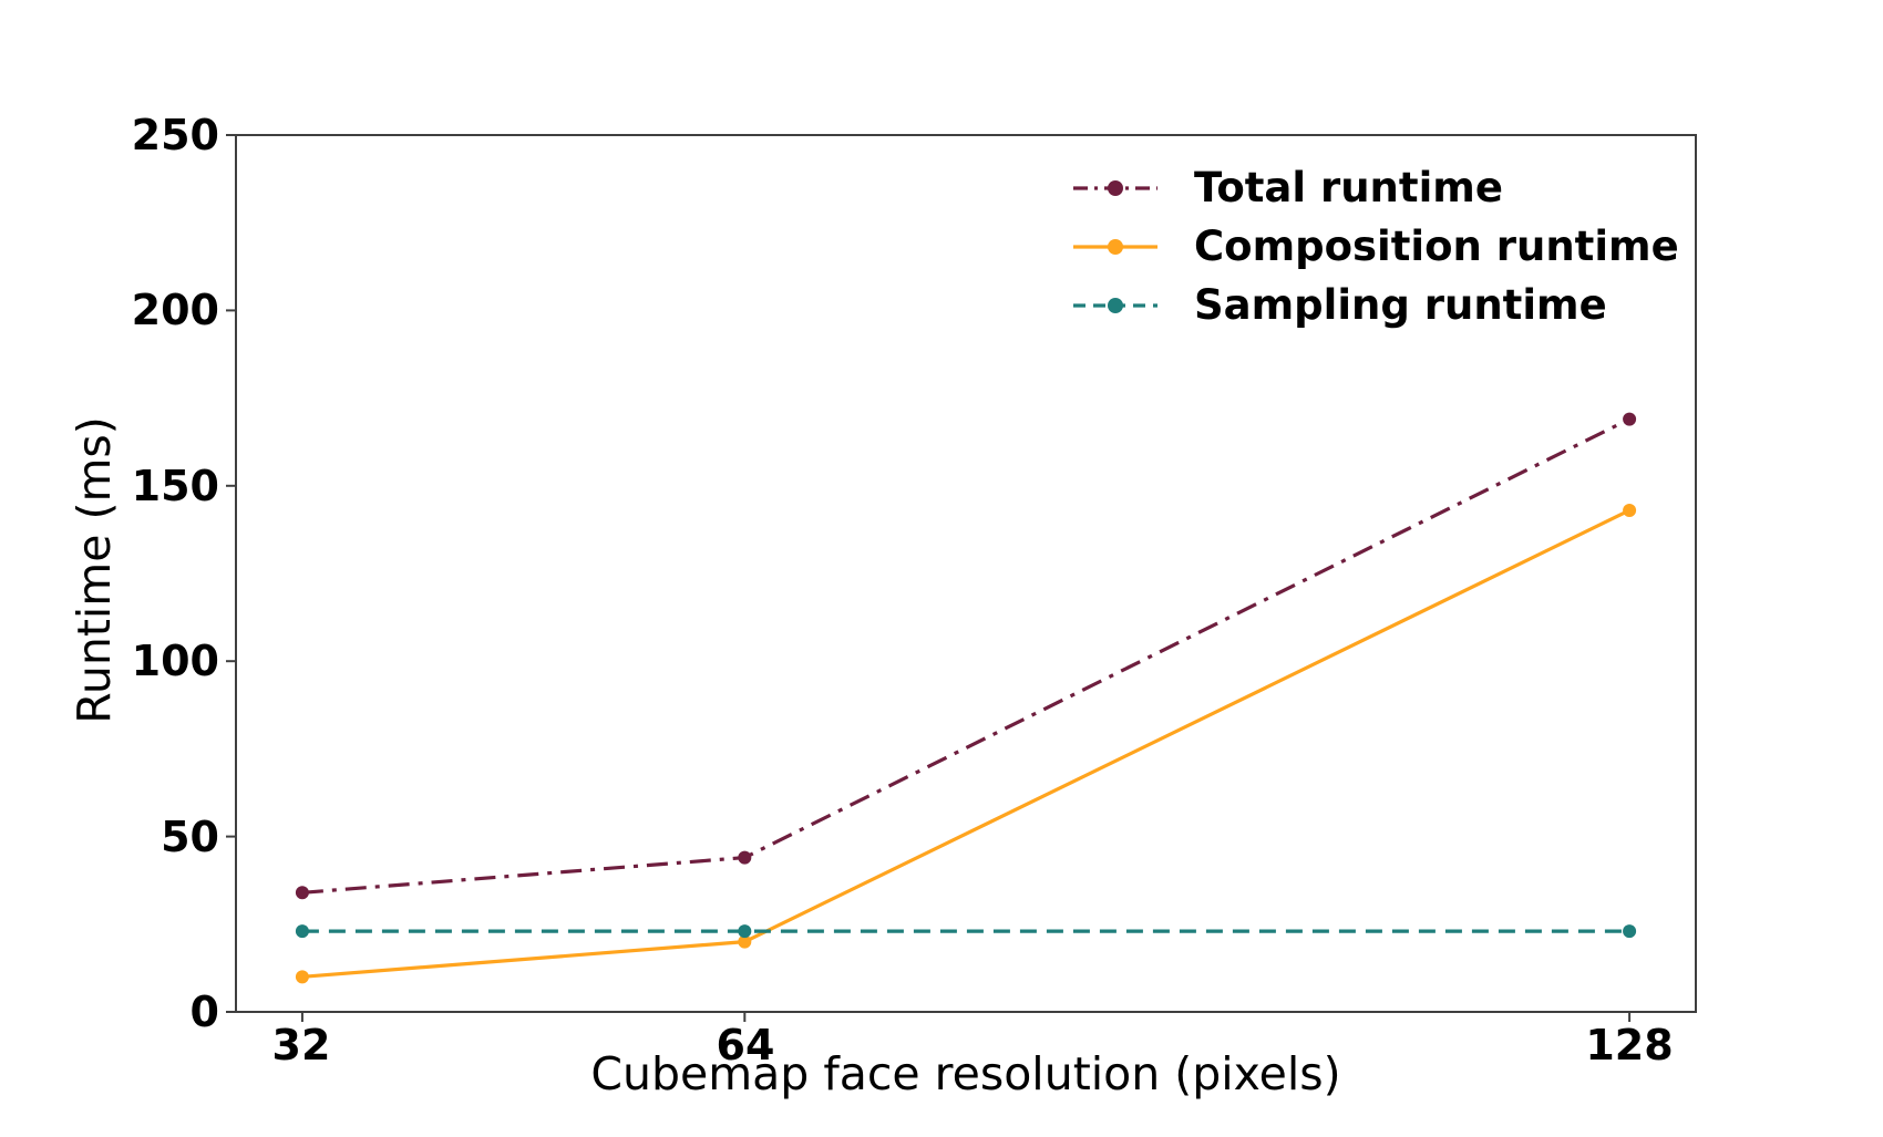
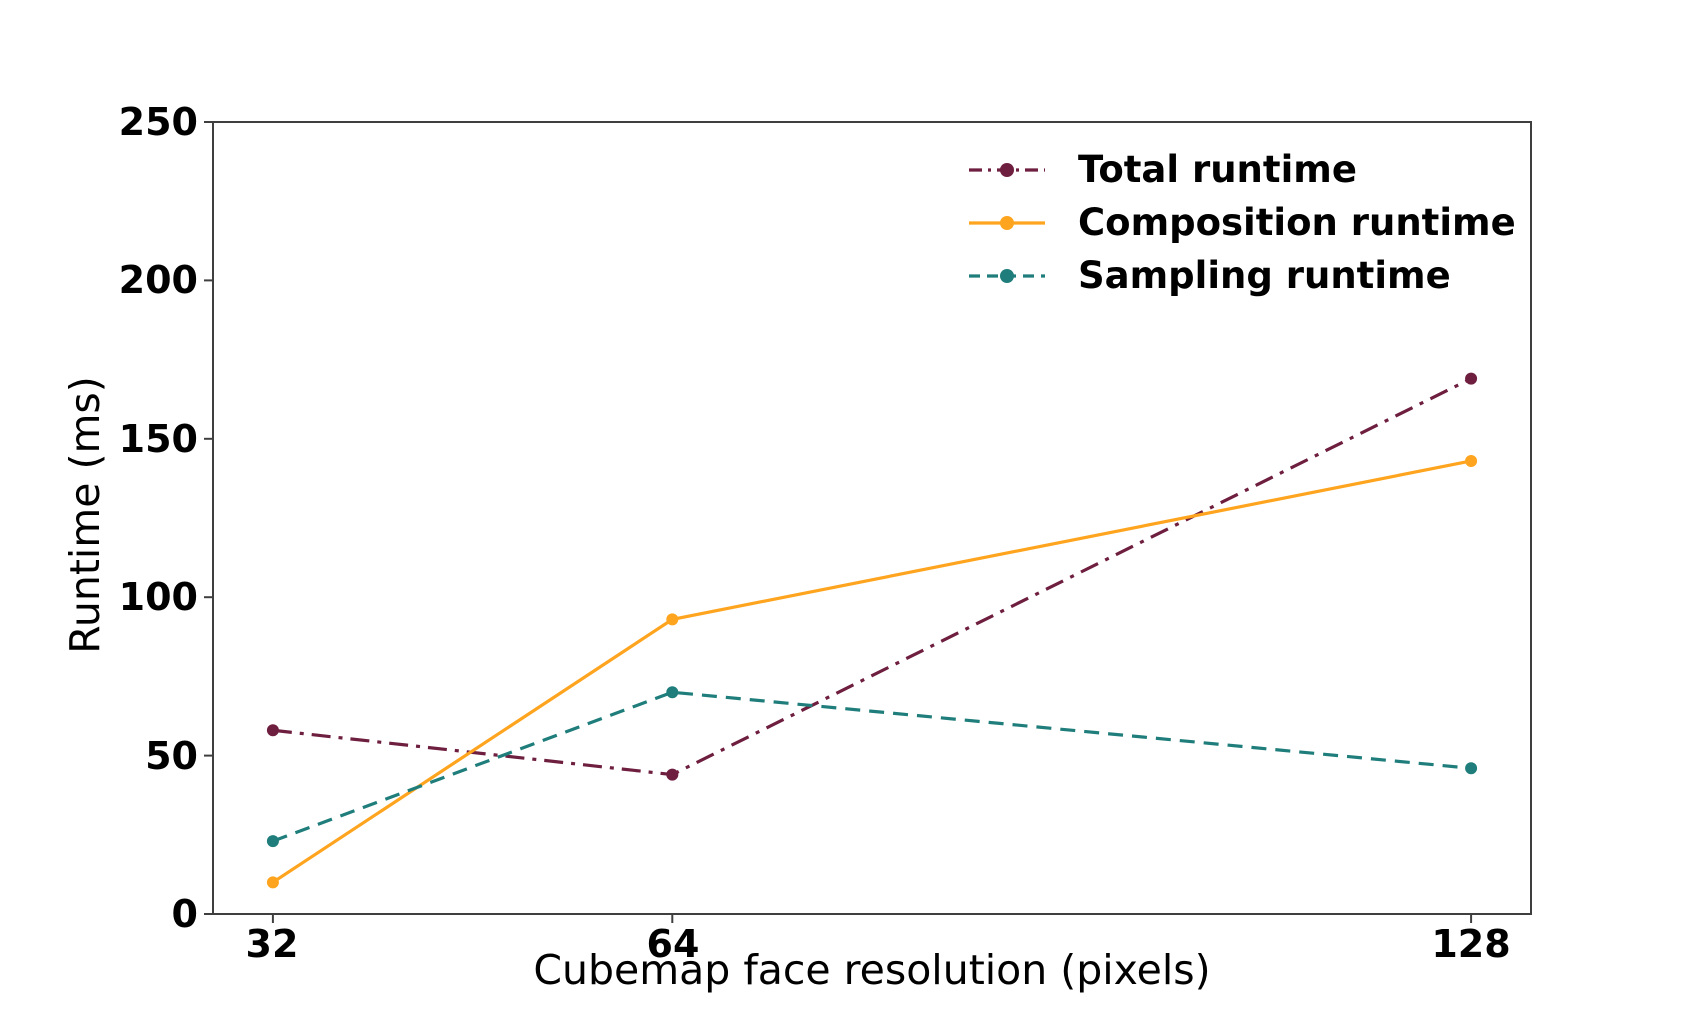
Total runtime/32: 34 -> 58
Composition runtime/64: 20 -> 93
Sampling runtime/64: 23 -> 70
Sampling runtime/128: 23 -> 46
